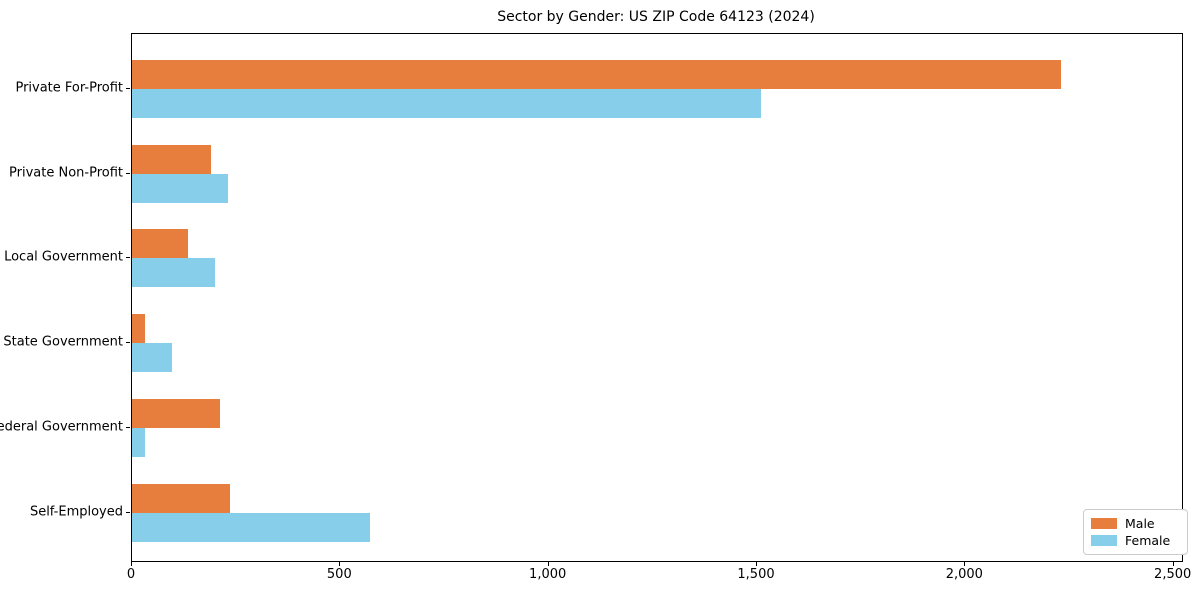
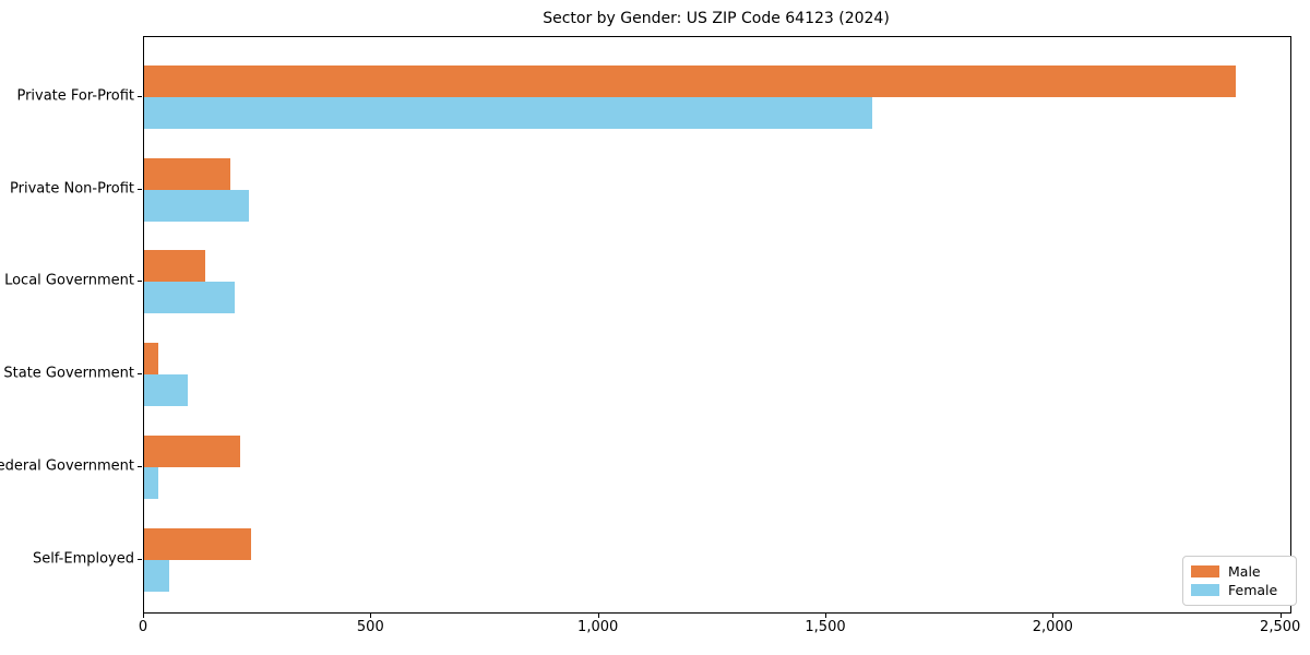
Male/Private For-Profit: 2230 -> 2400
Female/Private For-Profit: 1510 -> 1600
Female/Self-Employed: 570 -> 60
